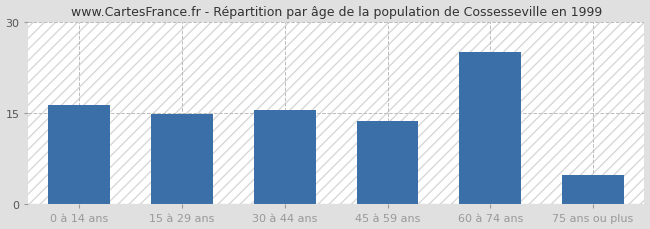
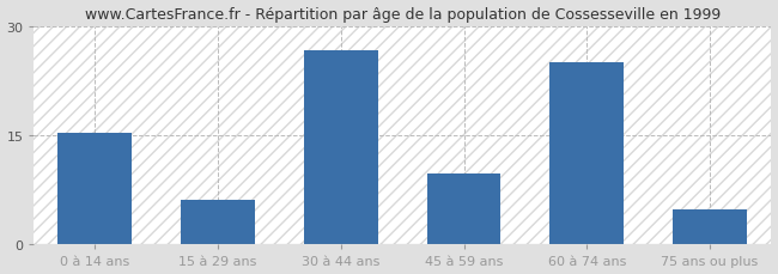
0 à 14 ans: 16.2 -> 15.2
15 à 29 ans: 14.8 -> 6.0
30 à 44 ans: 15.5 -> 26.6
45 à 59 ans: 13.6 -> 9.6
